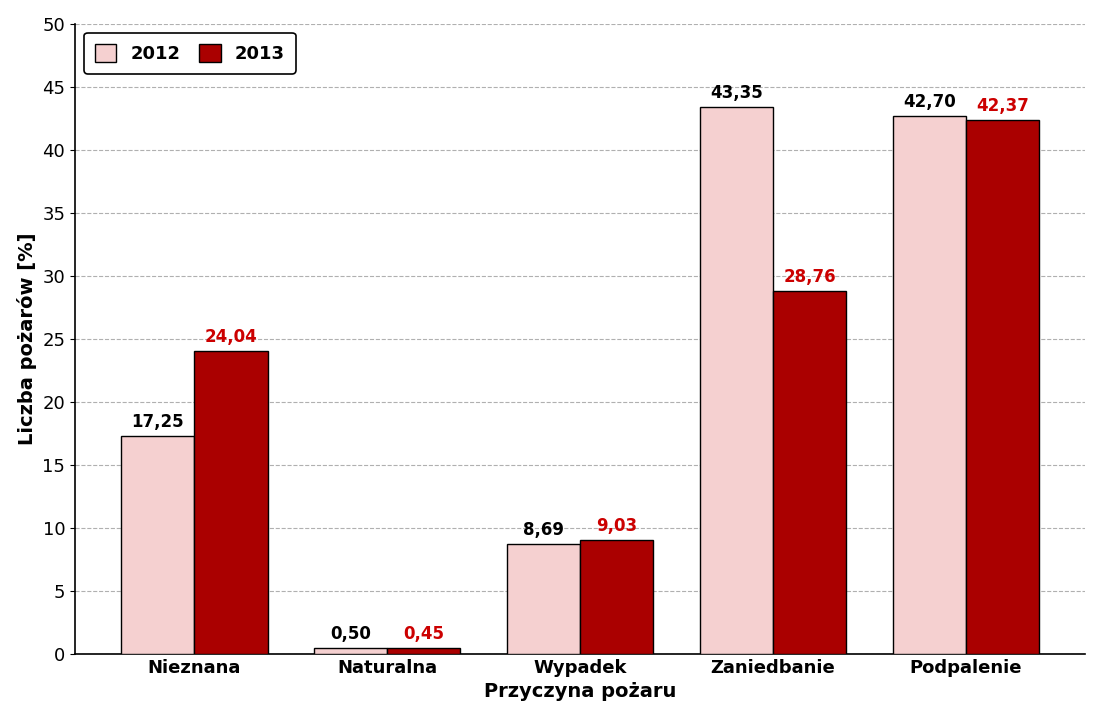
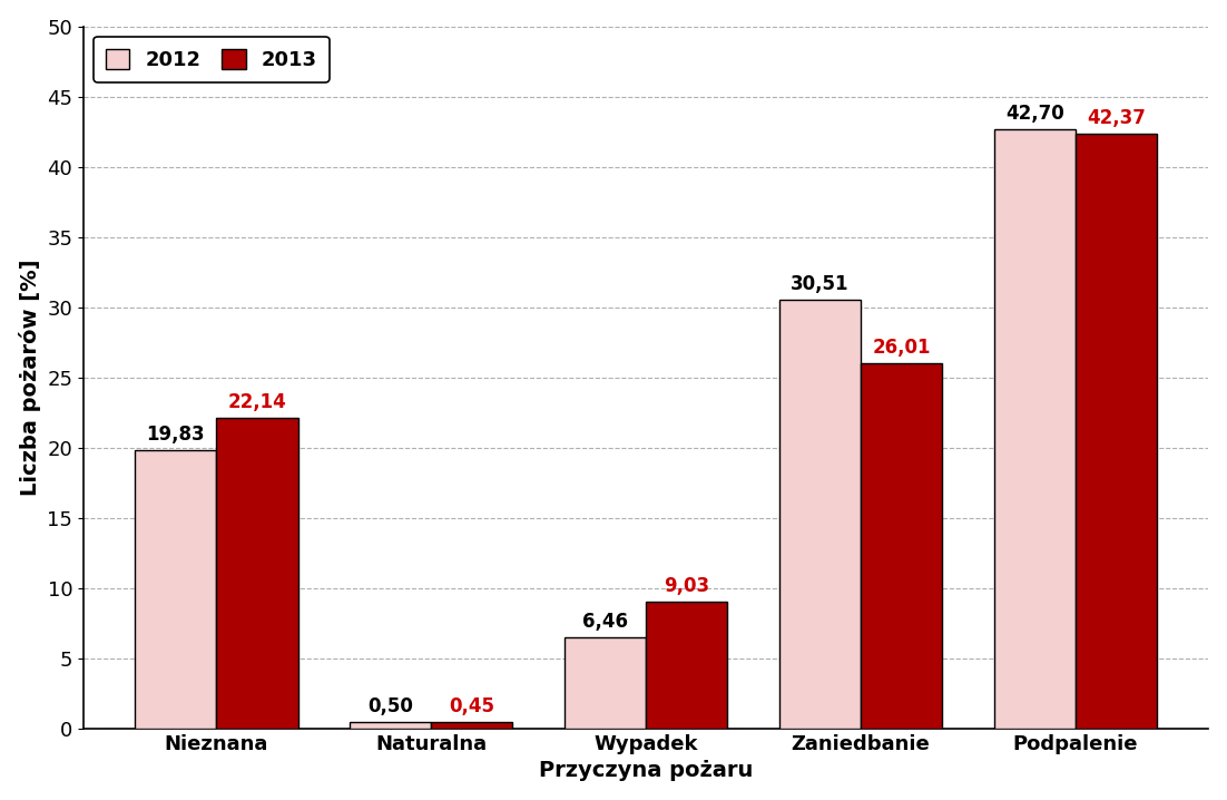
2012/Nieznana: 17,25 -> 19,83
2013/Nieznana: 24,04 -> 22,14
2012/Wypadek: 8,69 -> 6,46
2012/Zaniedbanie: 43,35 -> 30,51
2013/Zaniedbanie: 28,76 -> 26,01
